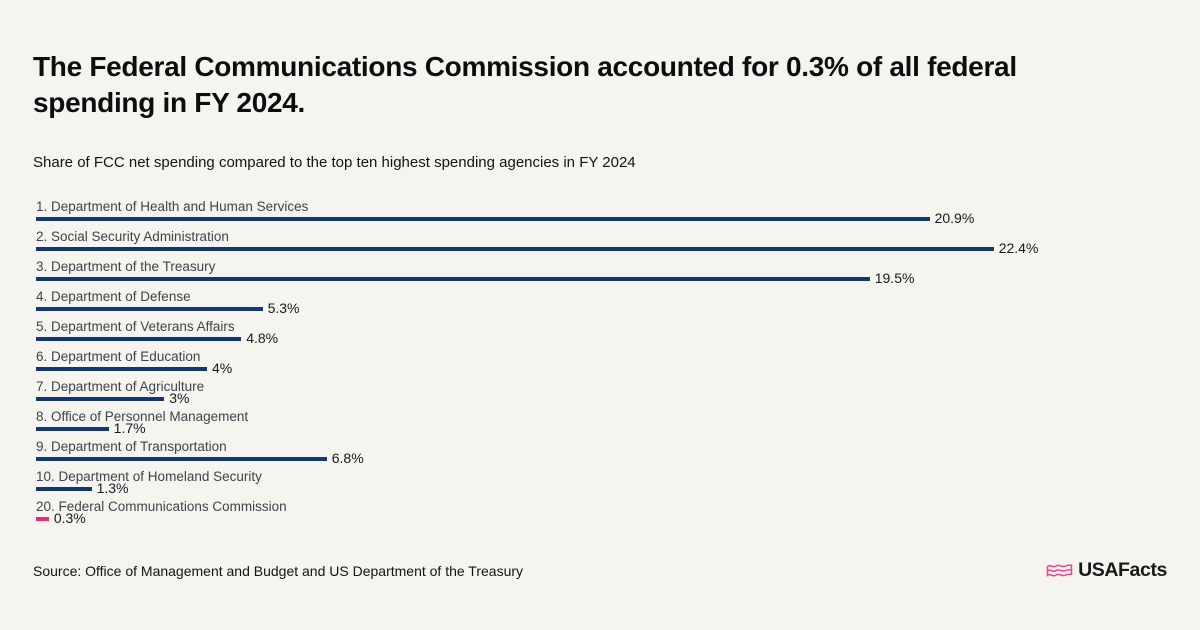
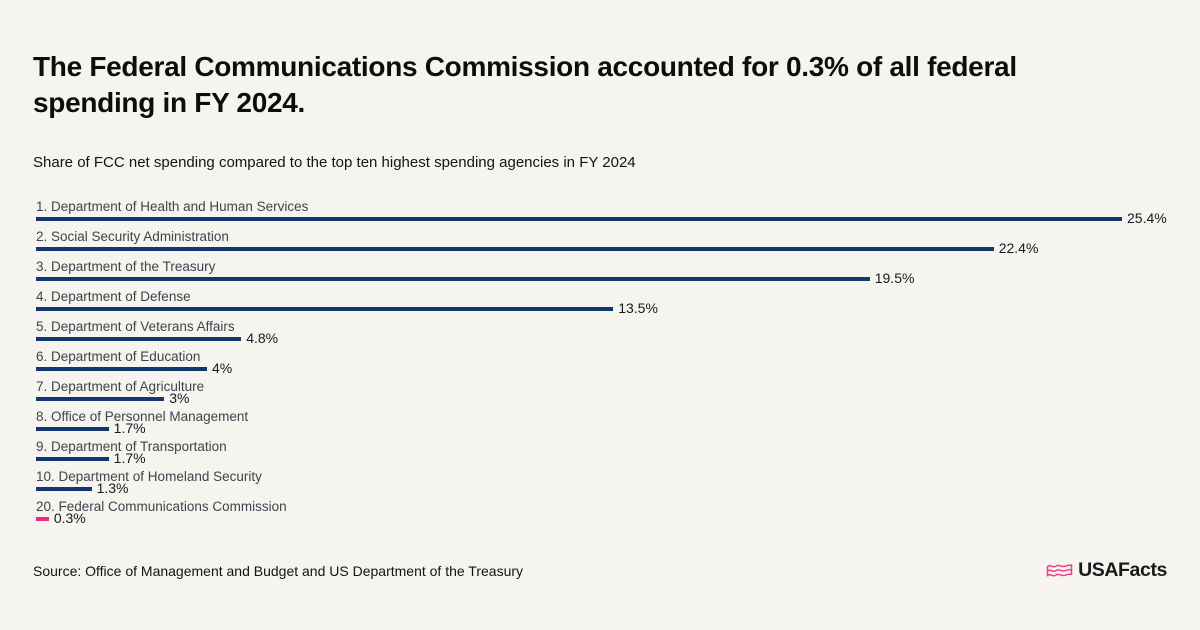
1. Department of Health and Human Services: 20.9% -> 25.4%
4. Department of Defense: 5.3% -> 13.5%
9. Department of Transportation: 6.8% -> 1.7%
